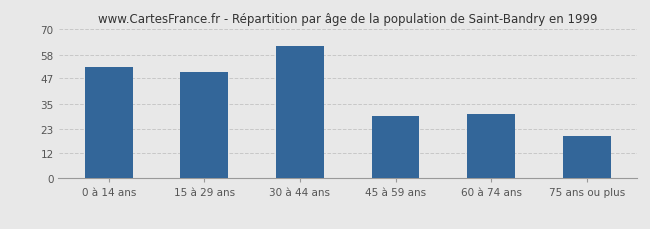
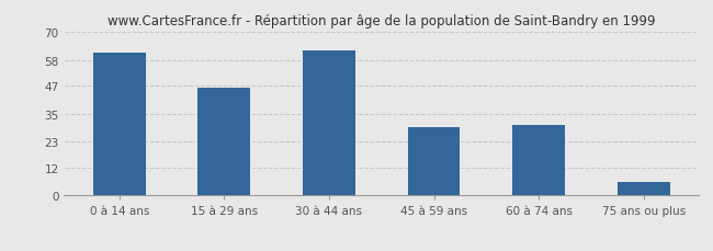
0 à 14 ans: 52 -> 61
15 à 29 ans: 50 -> 46
75 ans ou plus: 20 -> 6
